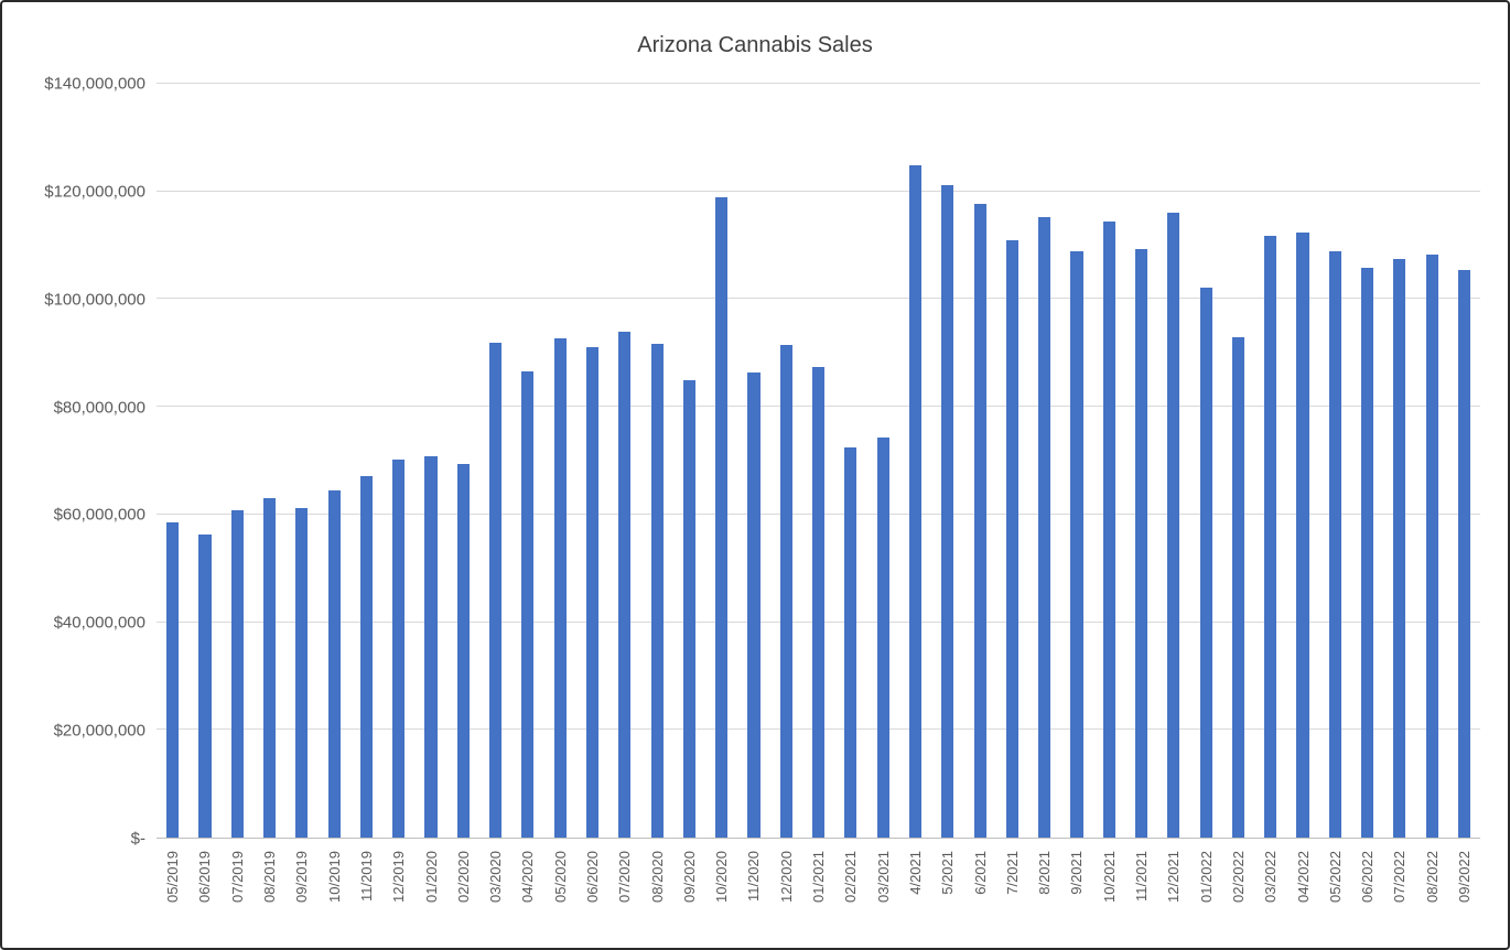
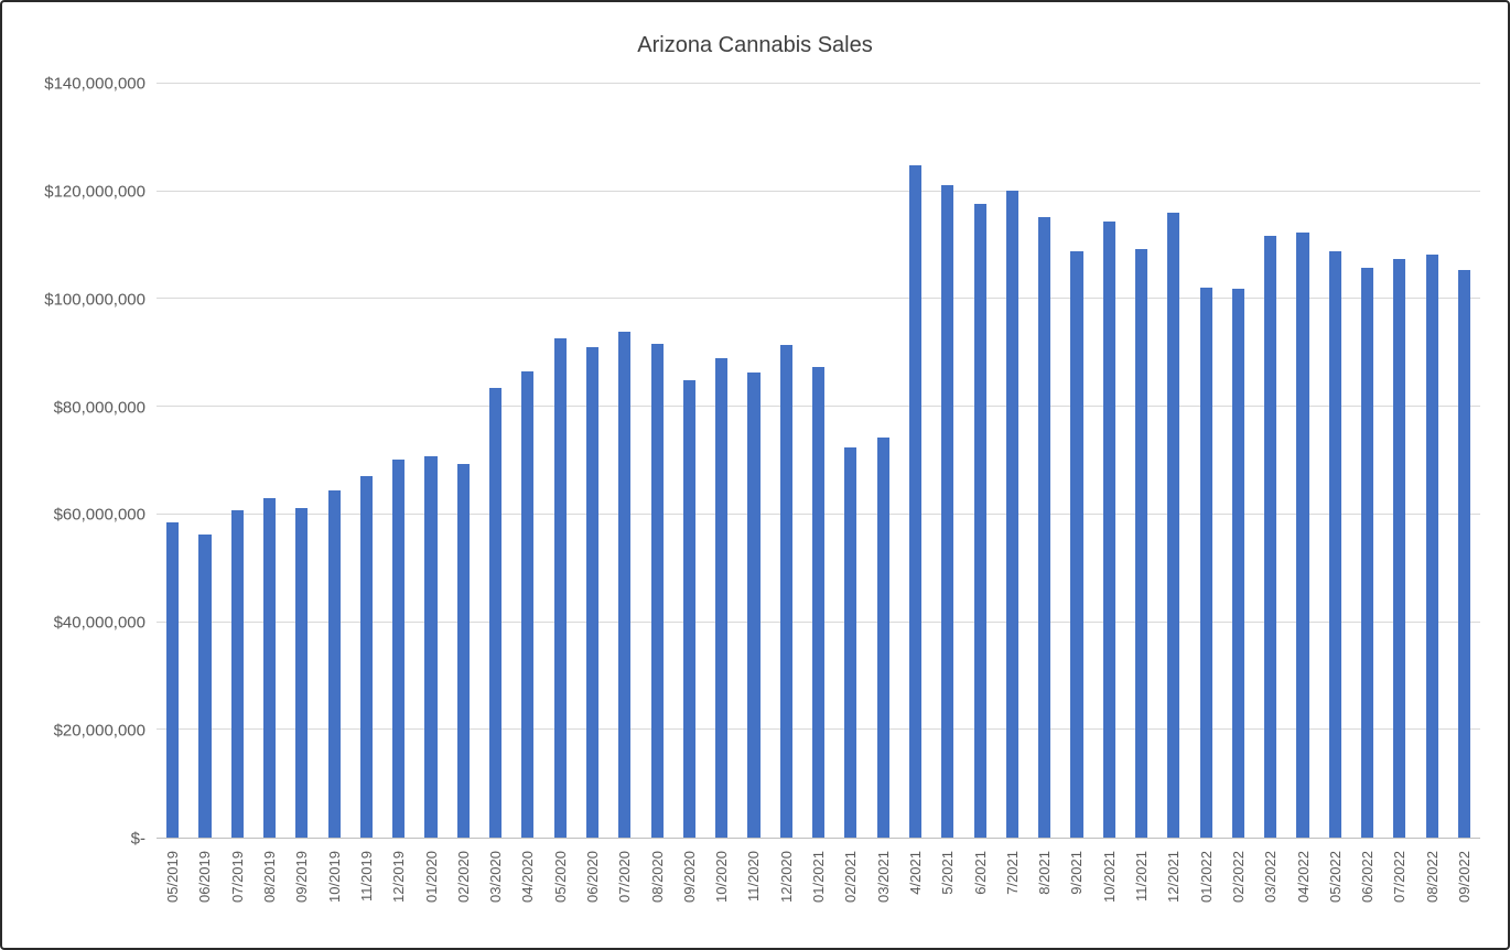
03/2020: $92000000 -> $84000000
10/2020: $119000000 -> $89000000
7/2021: $111000000 -> $120000000
02/2022: $93000000 -> $102000000
